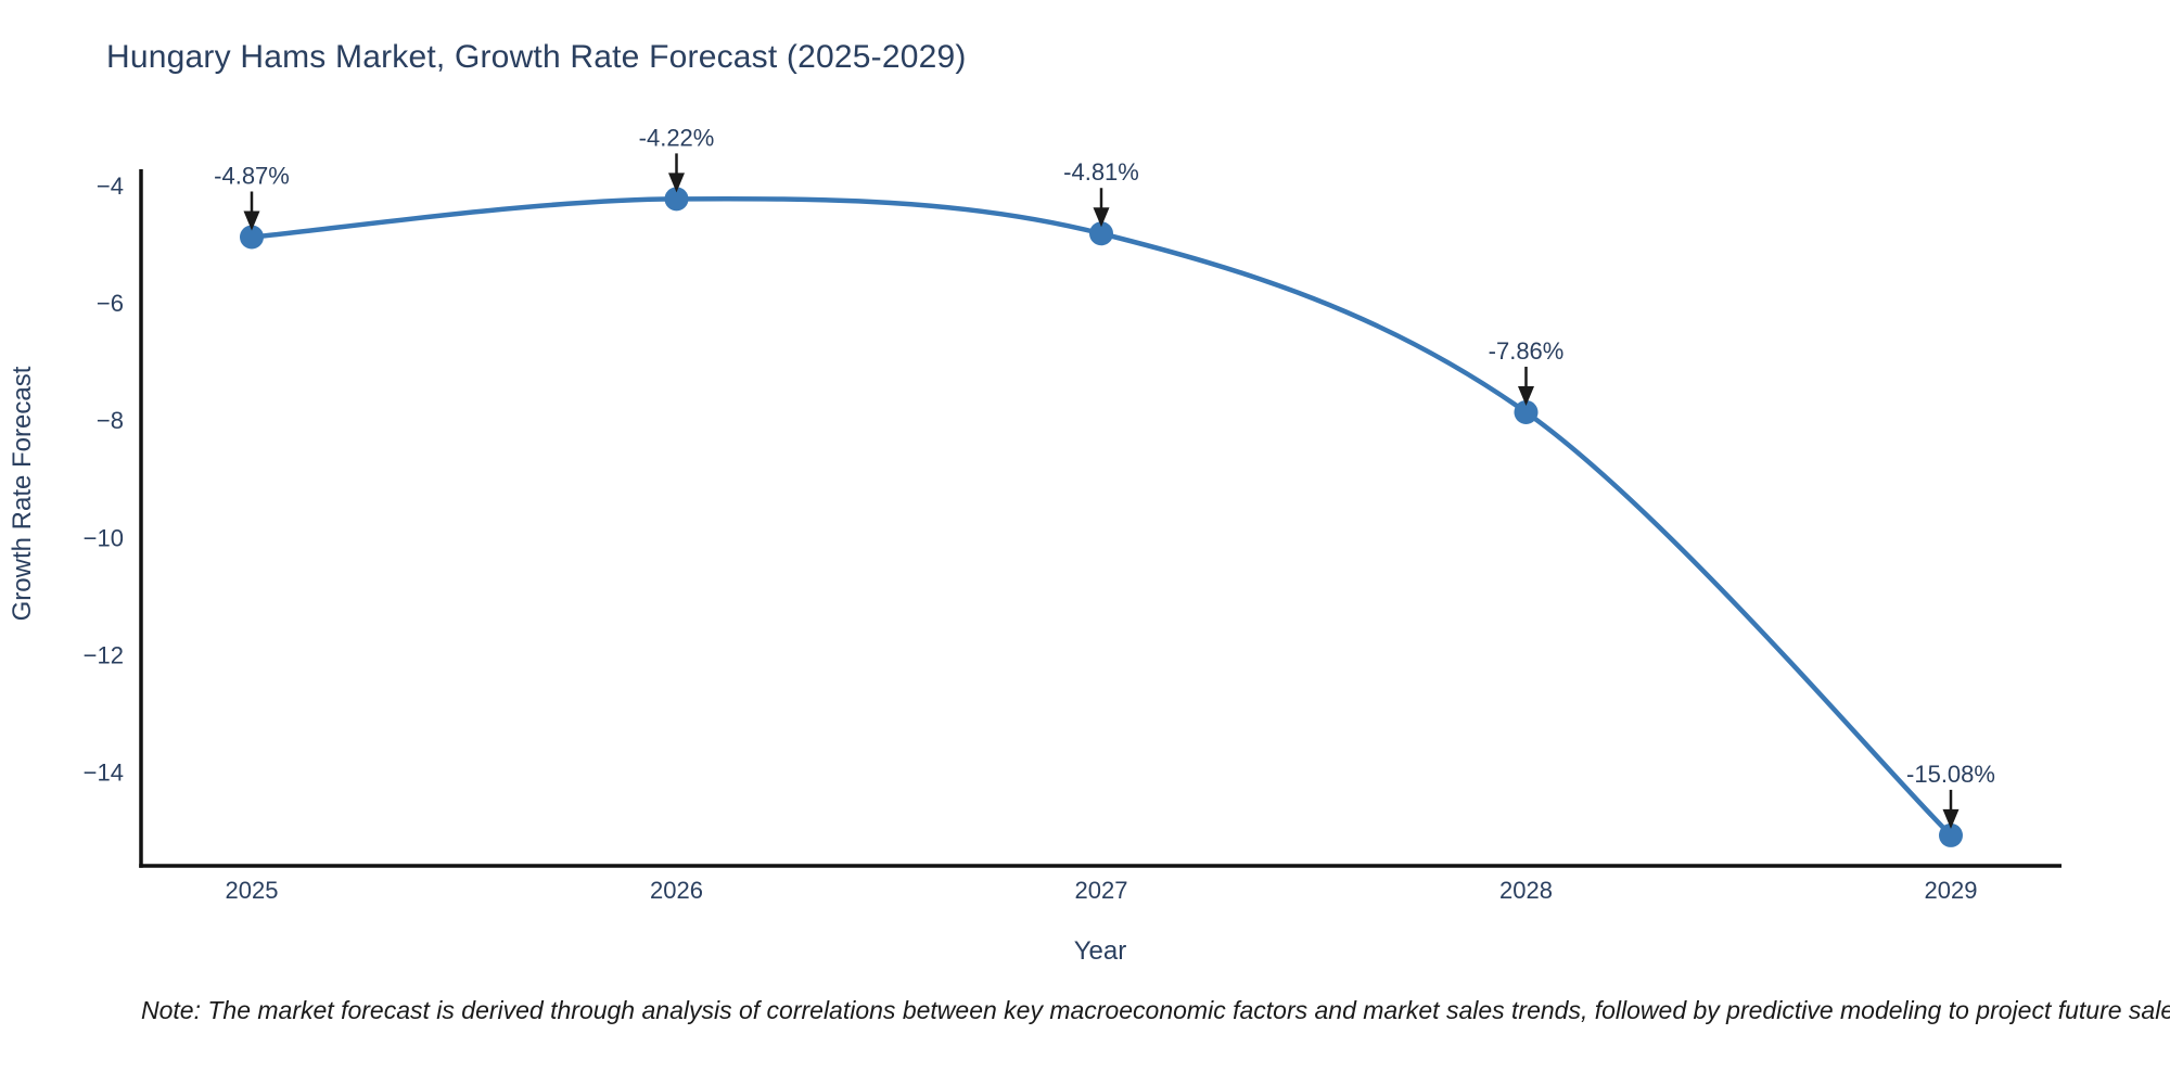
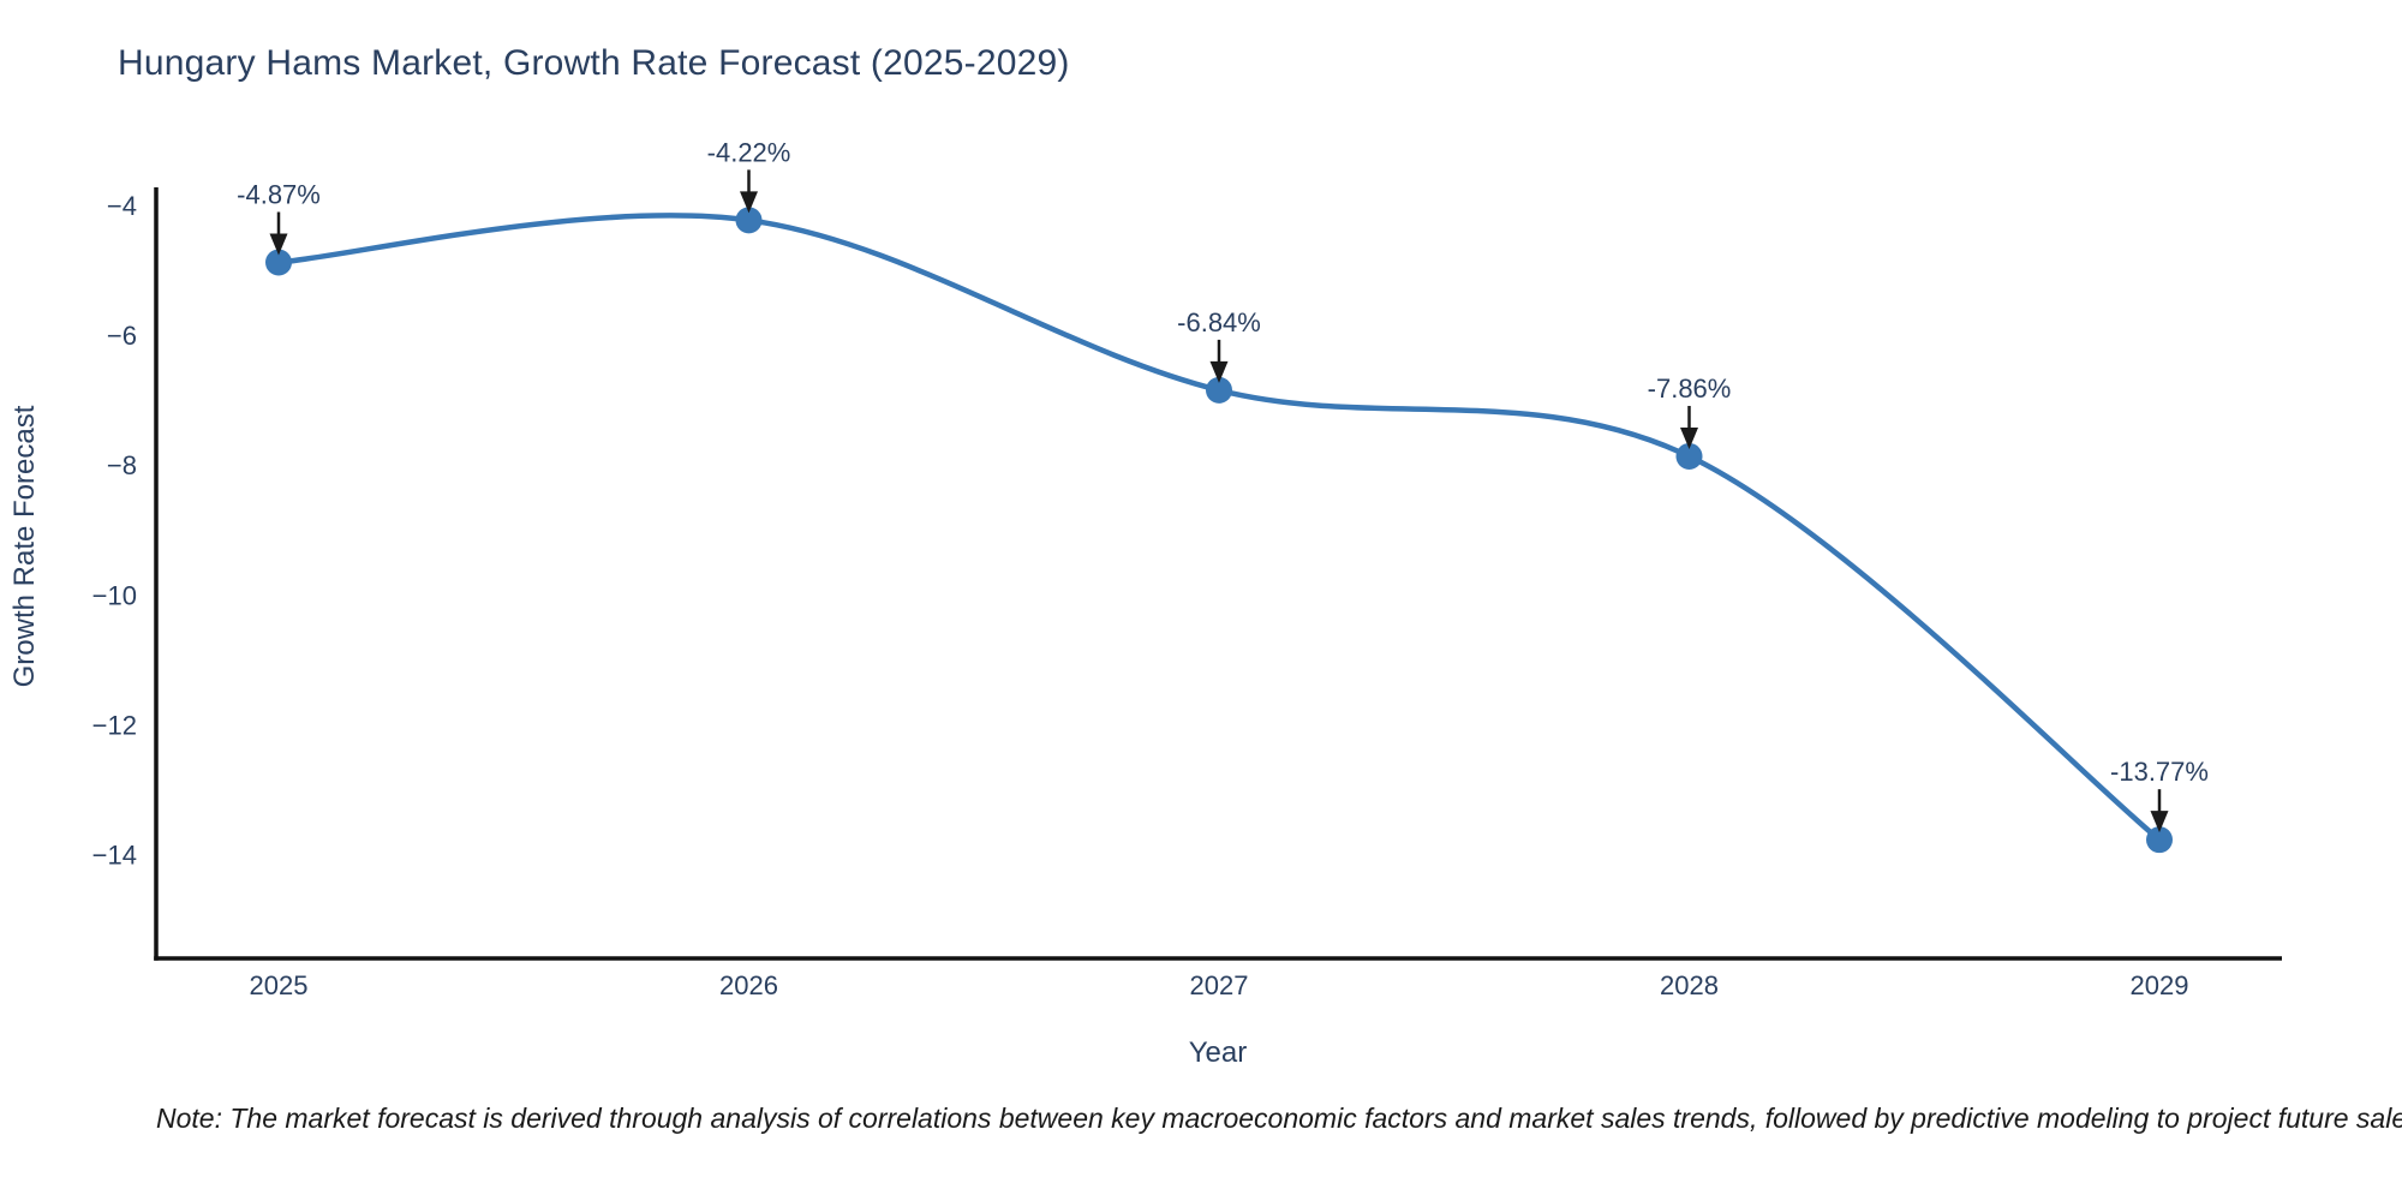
2027: -4.81% -> -6.84%
2029: -15.08% -> -13.77%
